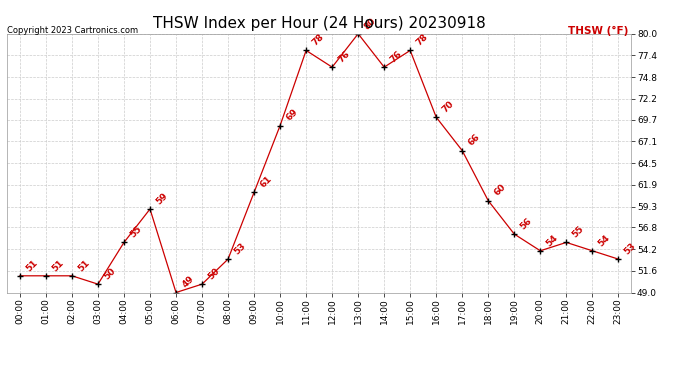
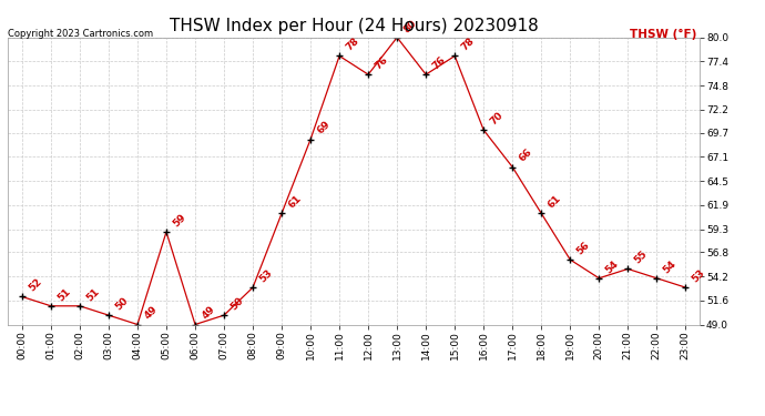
00:00: 51 -> 52
04:00: 55 -> 49
18:00: 60 -> 61
